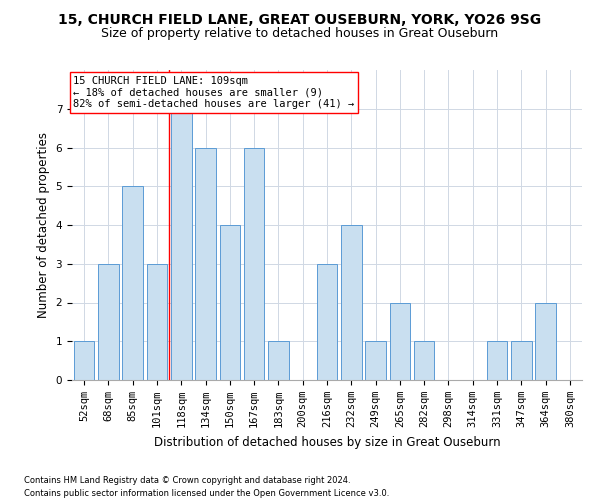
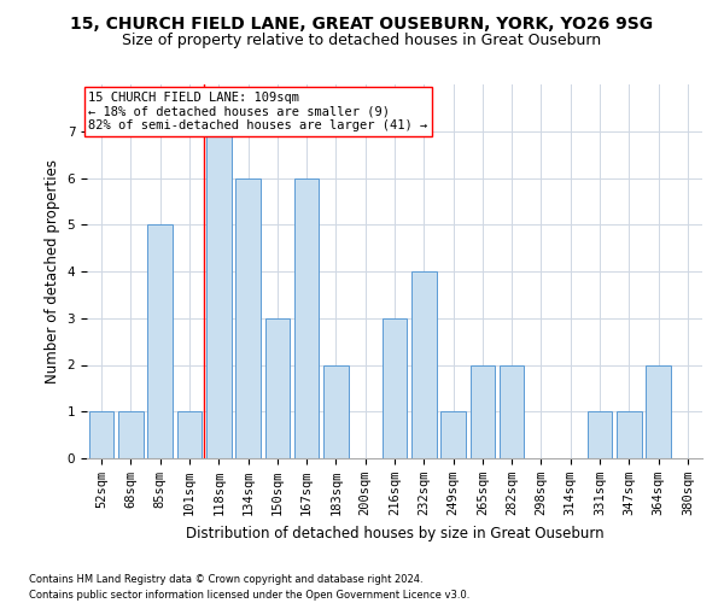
68sqm: 3 -> 1
101sqm: 3 -> 1
150sqm: 4 -> 3
183sqm: 1 -> 2
282sqm: 1 -> 2
